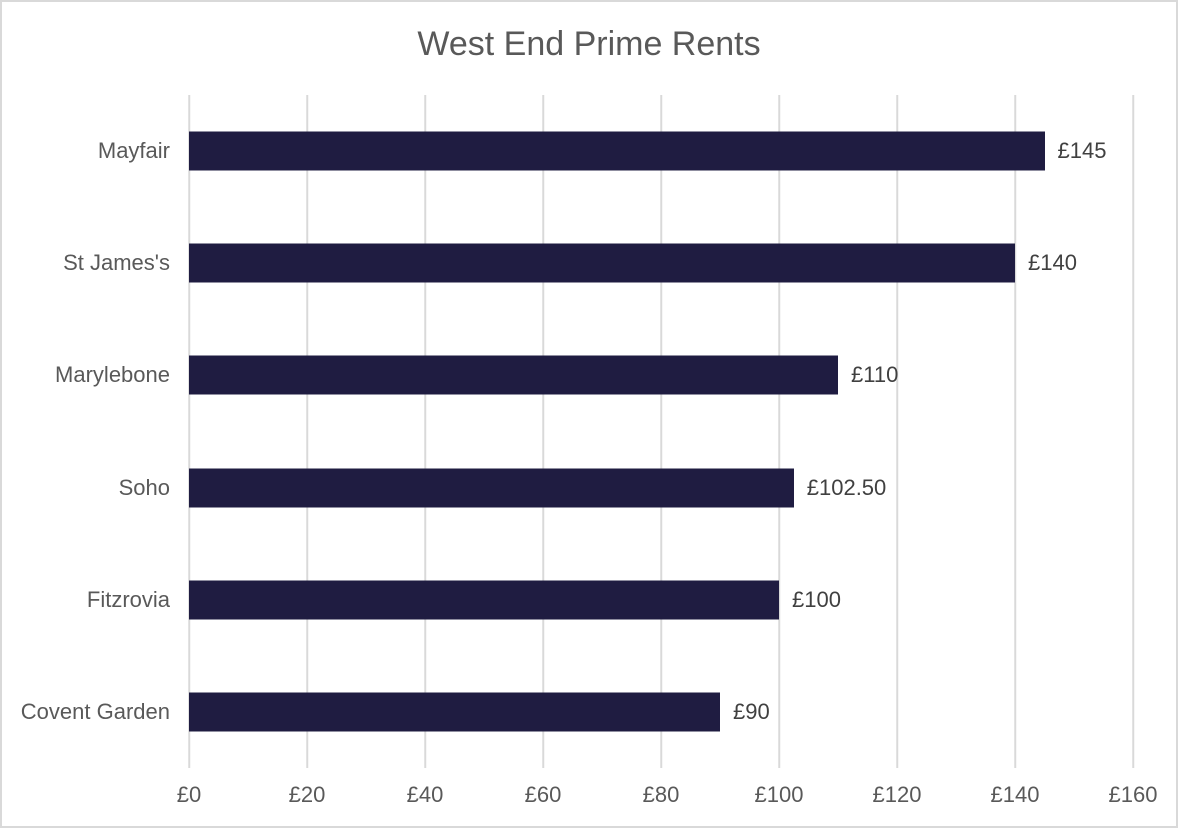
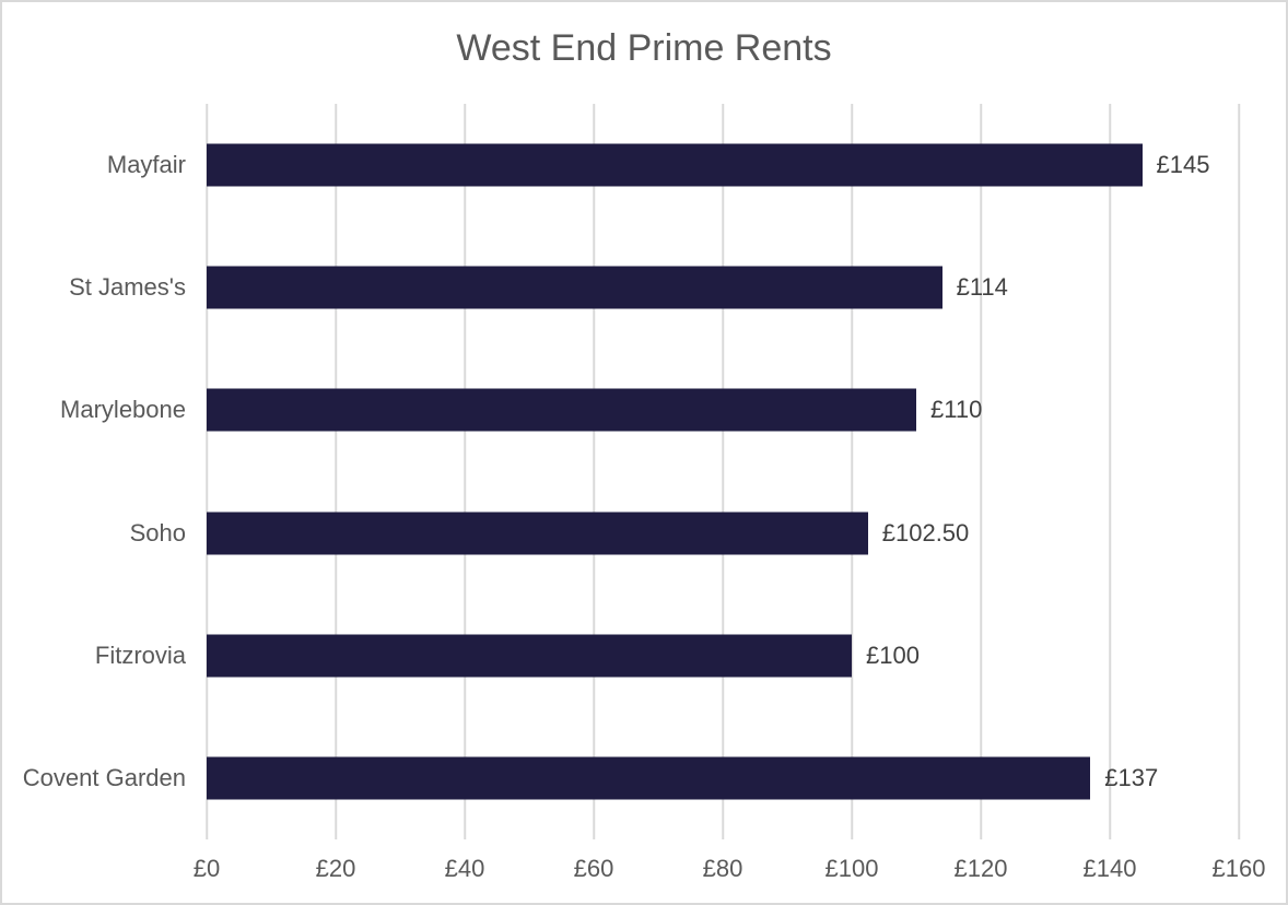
St James's: £140 -> £114
Covent Garden: £90 -> £137
